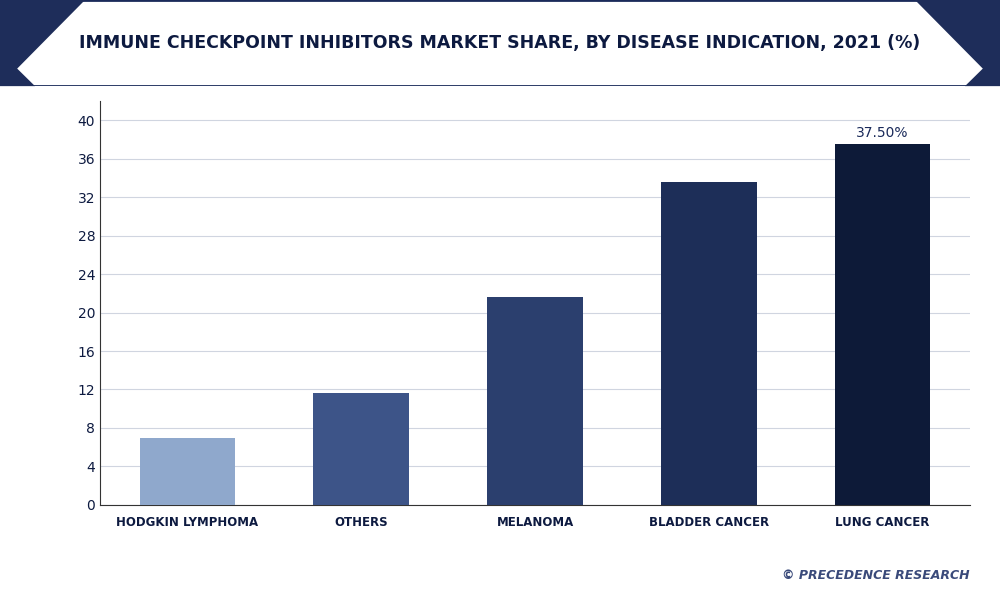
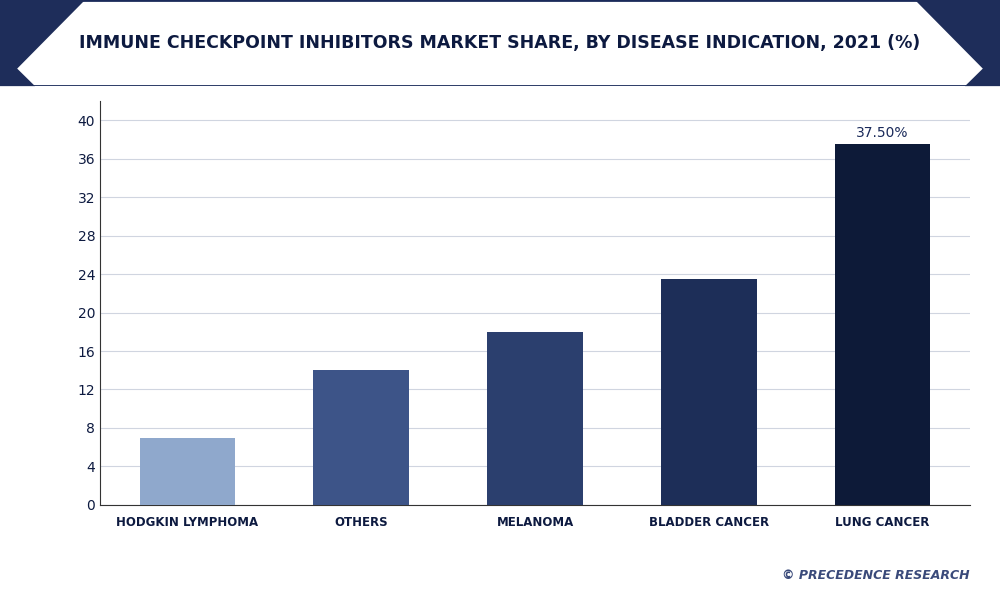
OTHERS: 11.6 -> 14.0
MELANOMA: 21.6 -> 18.0
BLADDER CANCER: 33.6 -> 23.5
